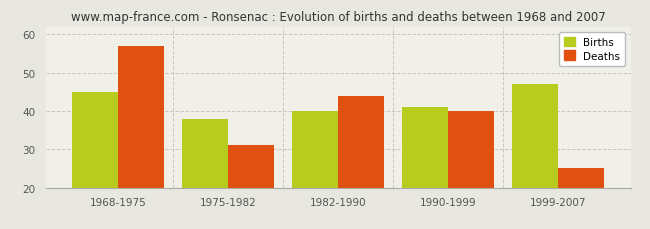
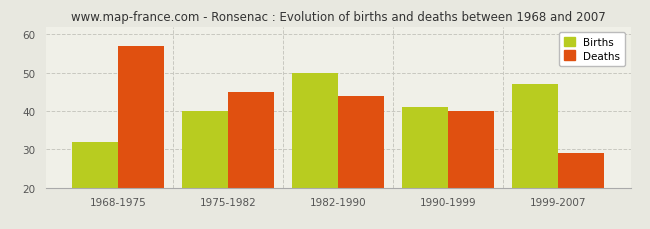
Births/1968-1975: 45 -> 32
Births/1975-1982: 38 -> 40
Deaths/1975-1982: 31 -> 45
Births/1982-1990: 40 -> 50
Deaths/1999-2007: 25 -> 29
